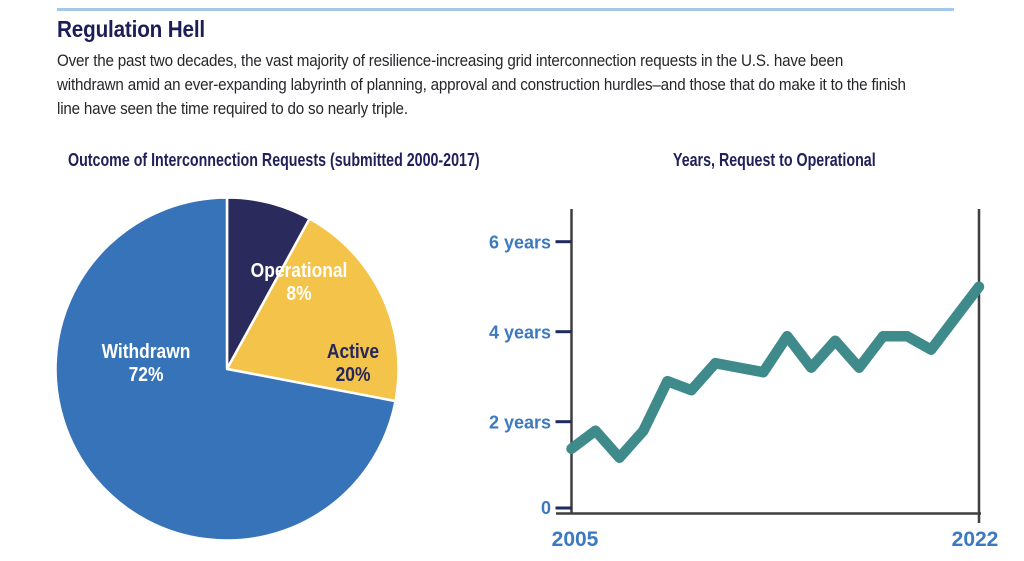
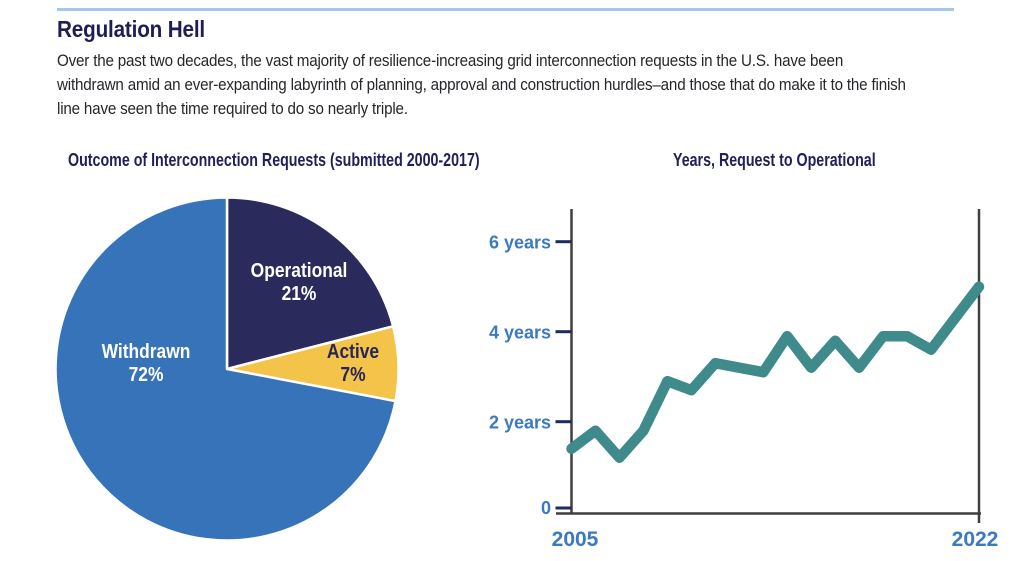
Outcome of Interconnection Requests (submitted 2000-2017)/Operational: 8% -> 21%
Outcome of Interconnection Requests (submitted 2000-2017)/Active: 20% -> 7%
